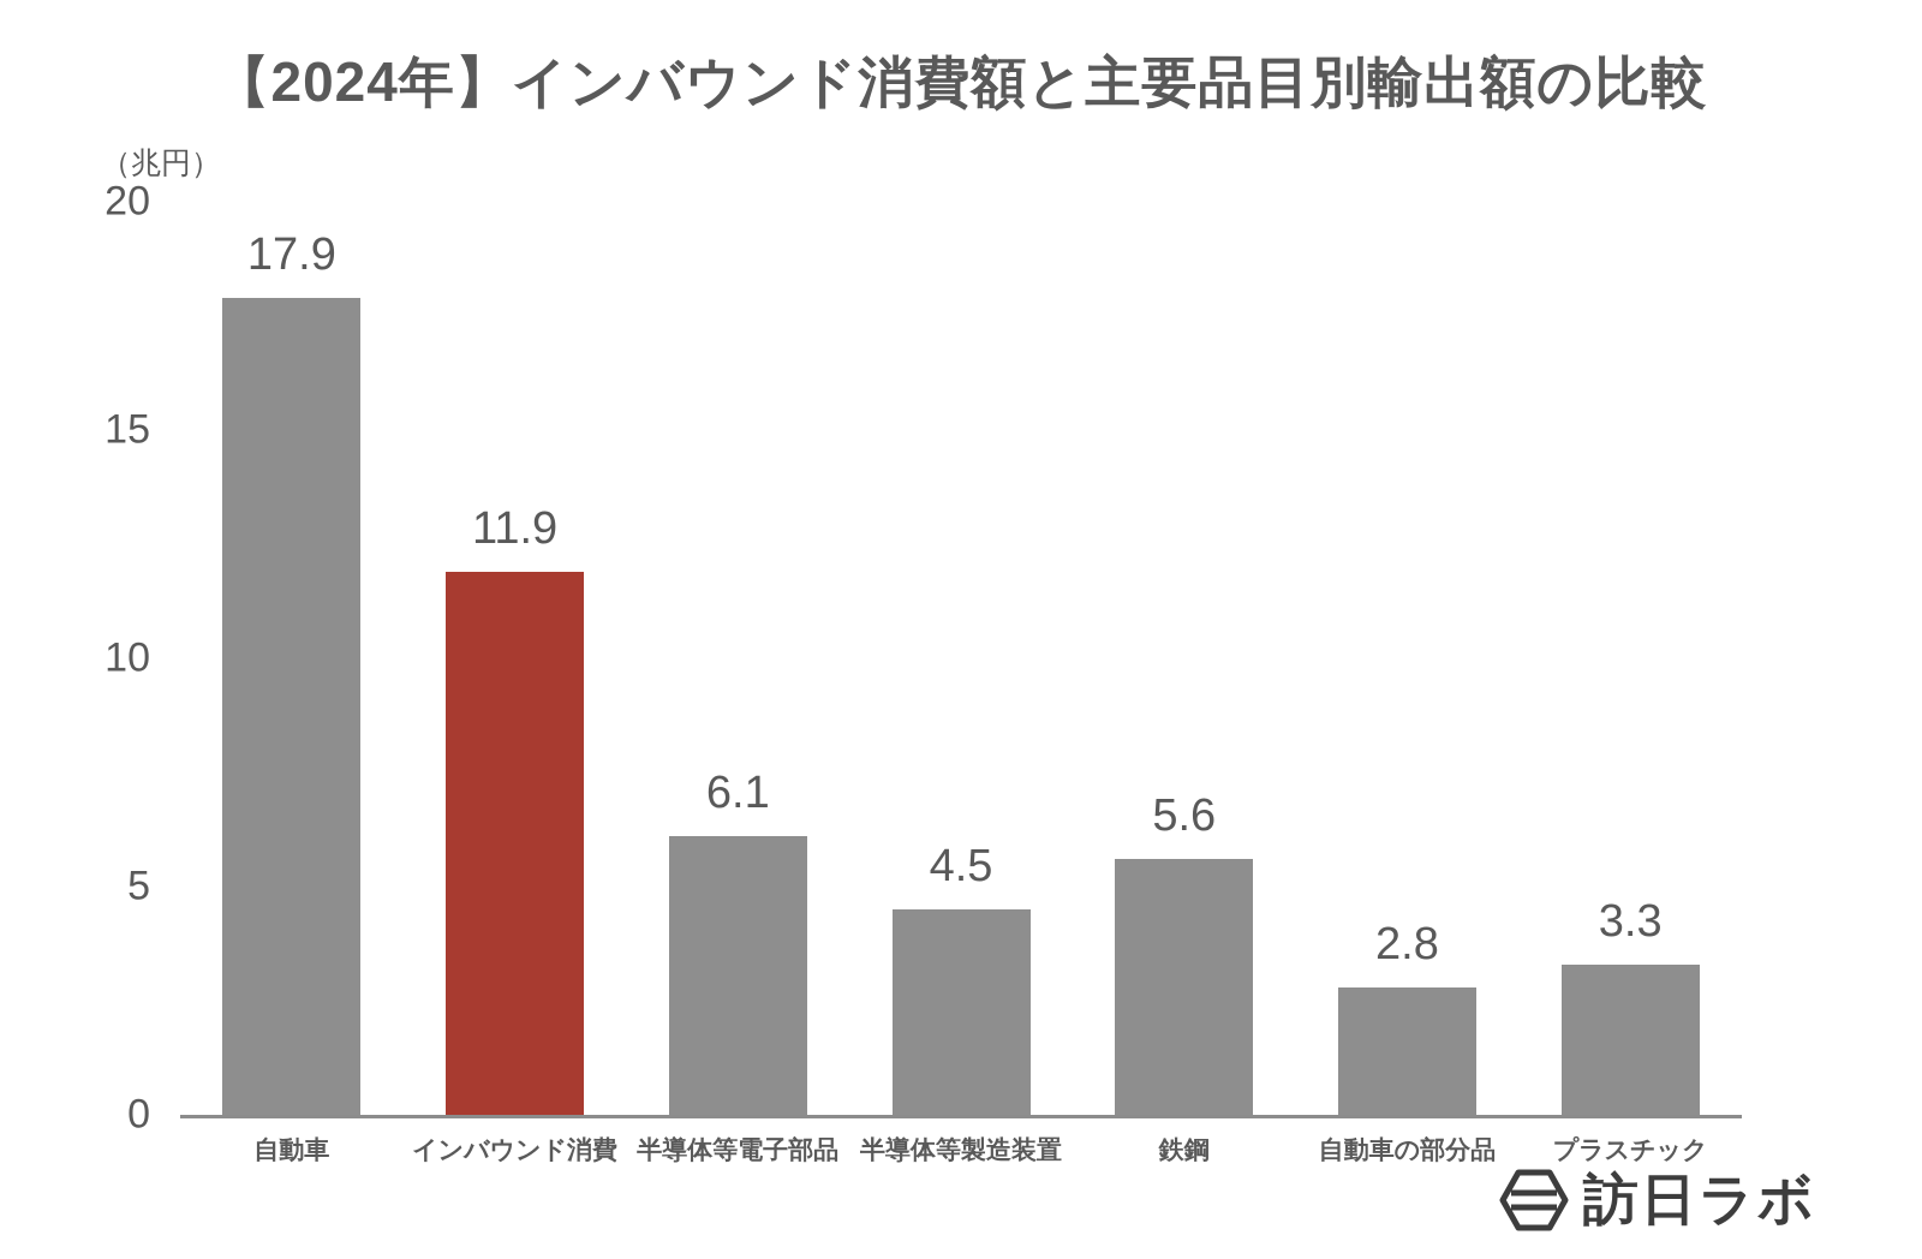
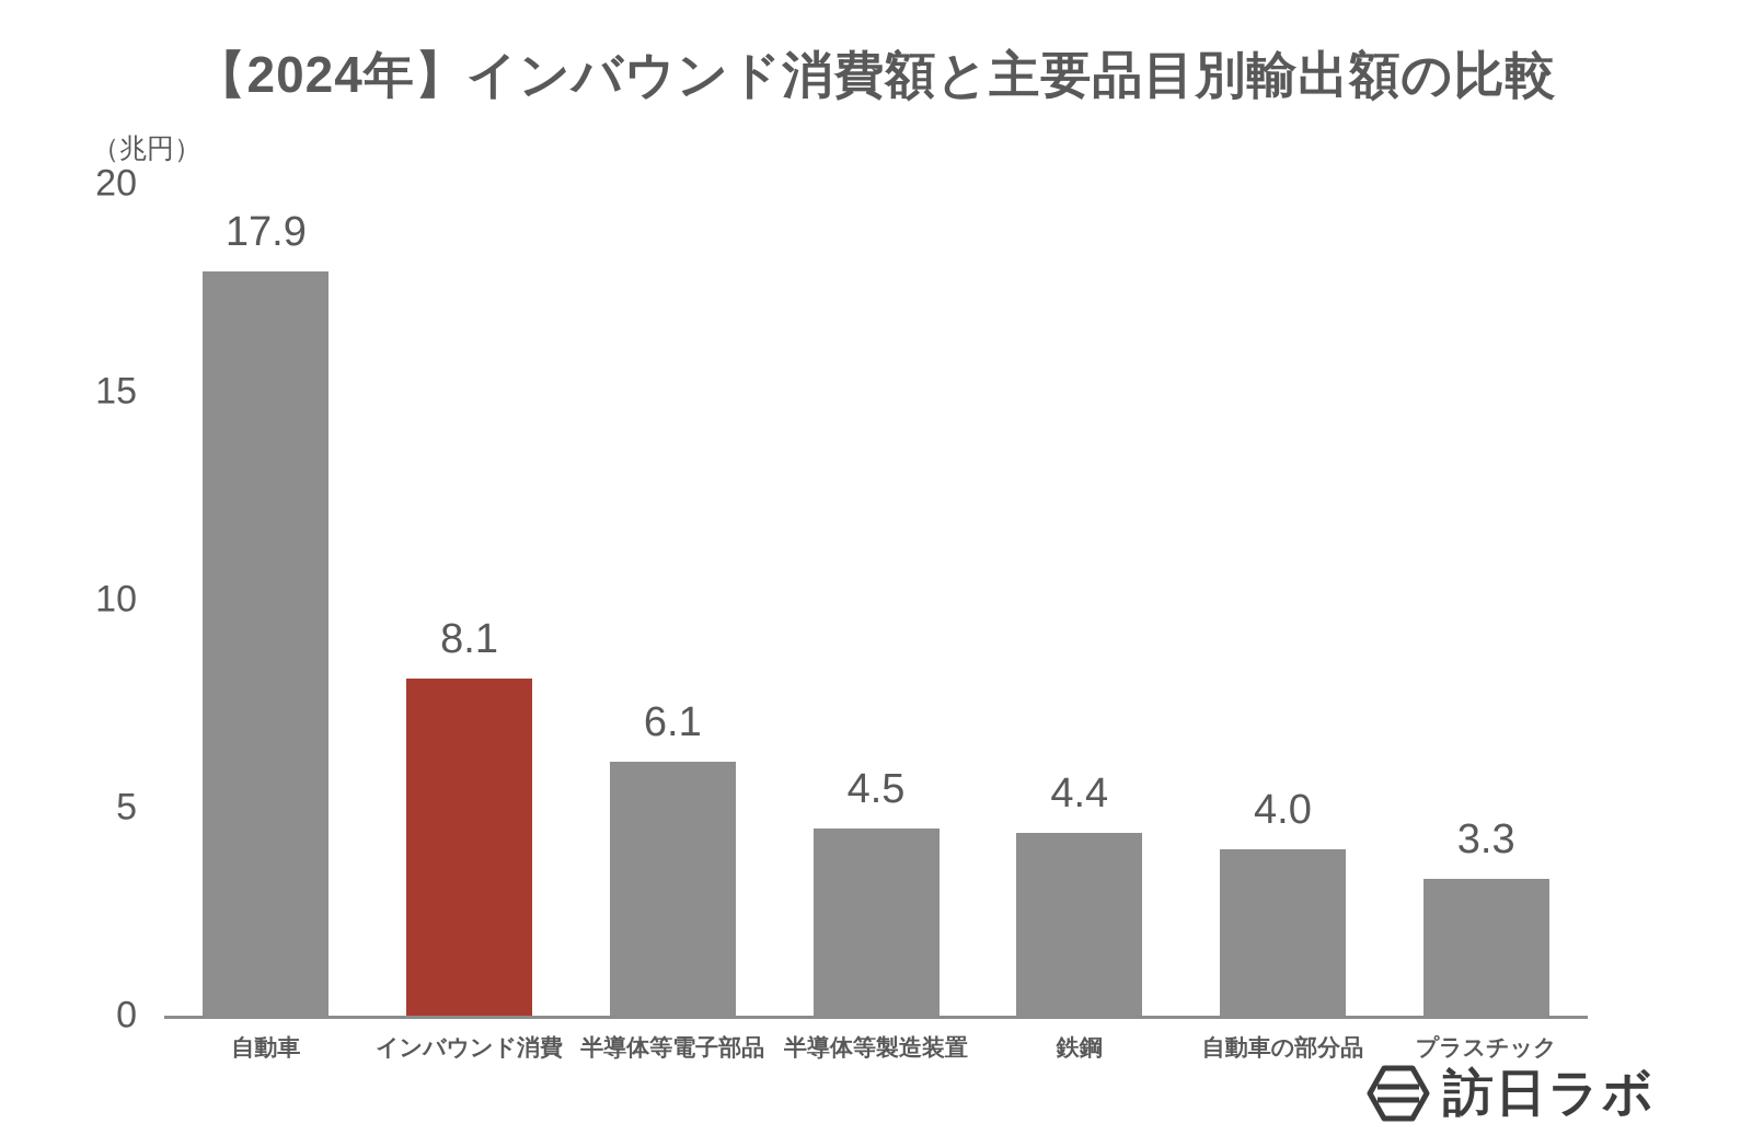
インバウンド消費: 11.9 -> 8.1
鉄鋼: 5.6 -> 4.4
自動車の部分品: 2.8 -> 4.0
